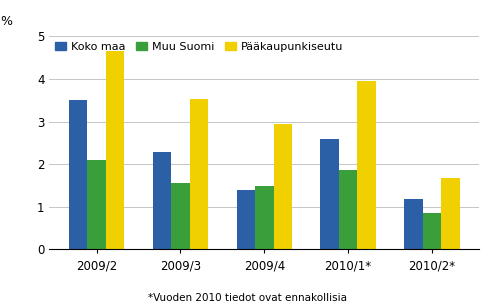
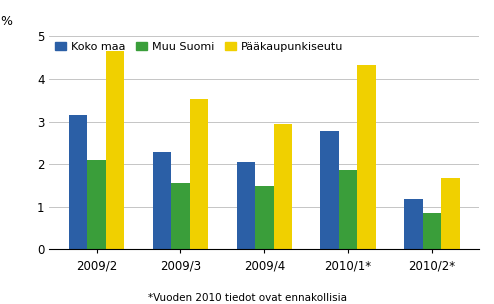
Koko maa/2009/2: 3.50 -> 3.15
Koko maa/2009/4: 1.40 -> 2.04
Koko maa/2010/1*: 2.60 -> 2.79
Pääkaupunkiseutu/2010/1*: 3.95 -> 4.32
